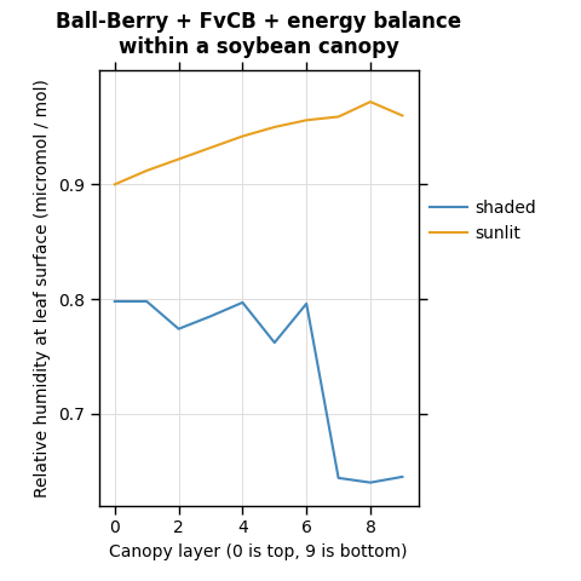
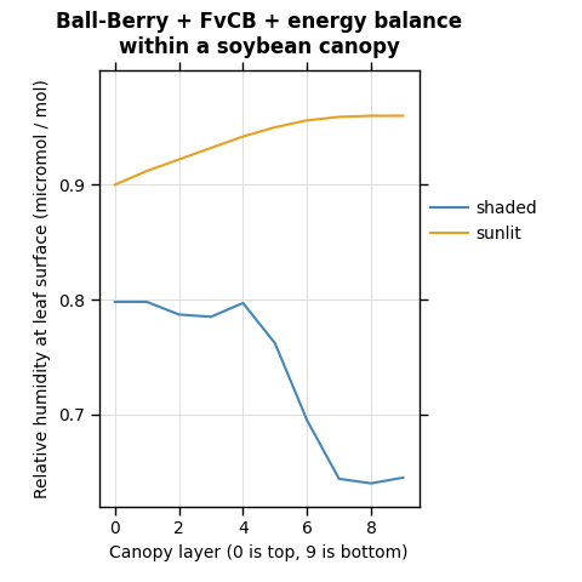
shaded/2: 0.774 -> 0.787
shaded/6: 0.796 -> 0.695
sunlit/8: 0.972 -> 0.960
